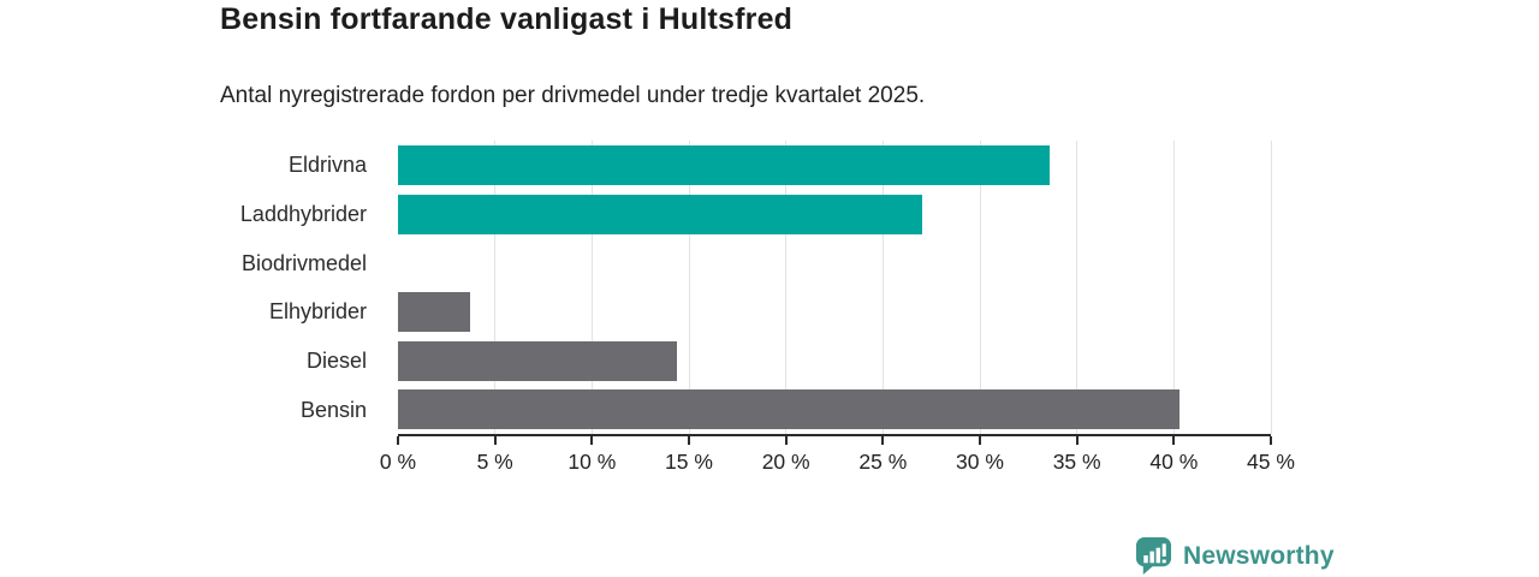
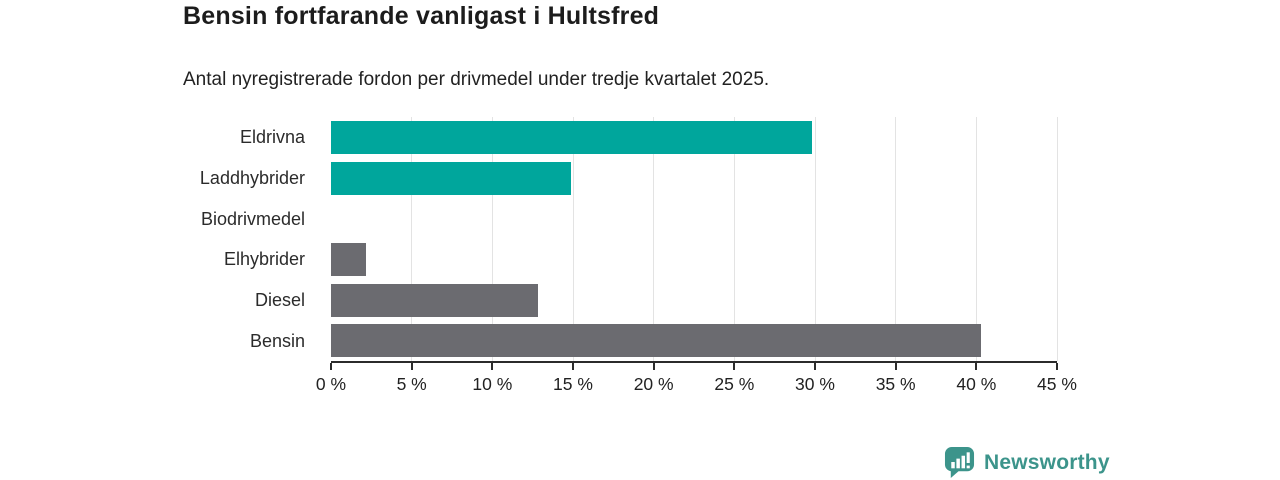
Eldrivna: 33.6% -> 29.8%
Laddhybrider: 27.0% -> 14.9%
Elhybrider: 3.7% -> 2.2%
Diesel: 14.4% -> 12.8%
